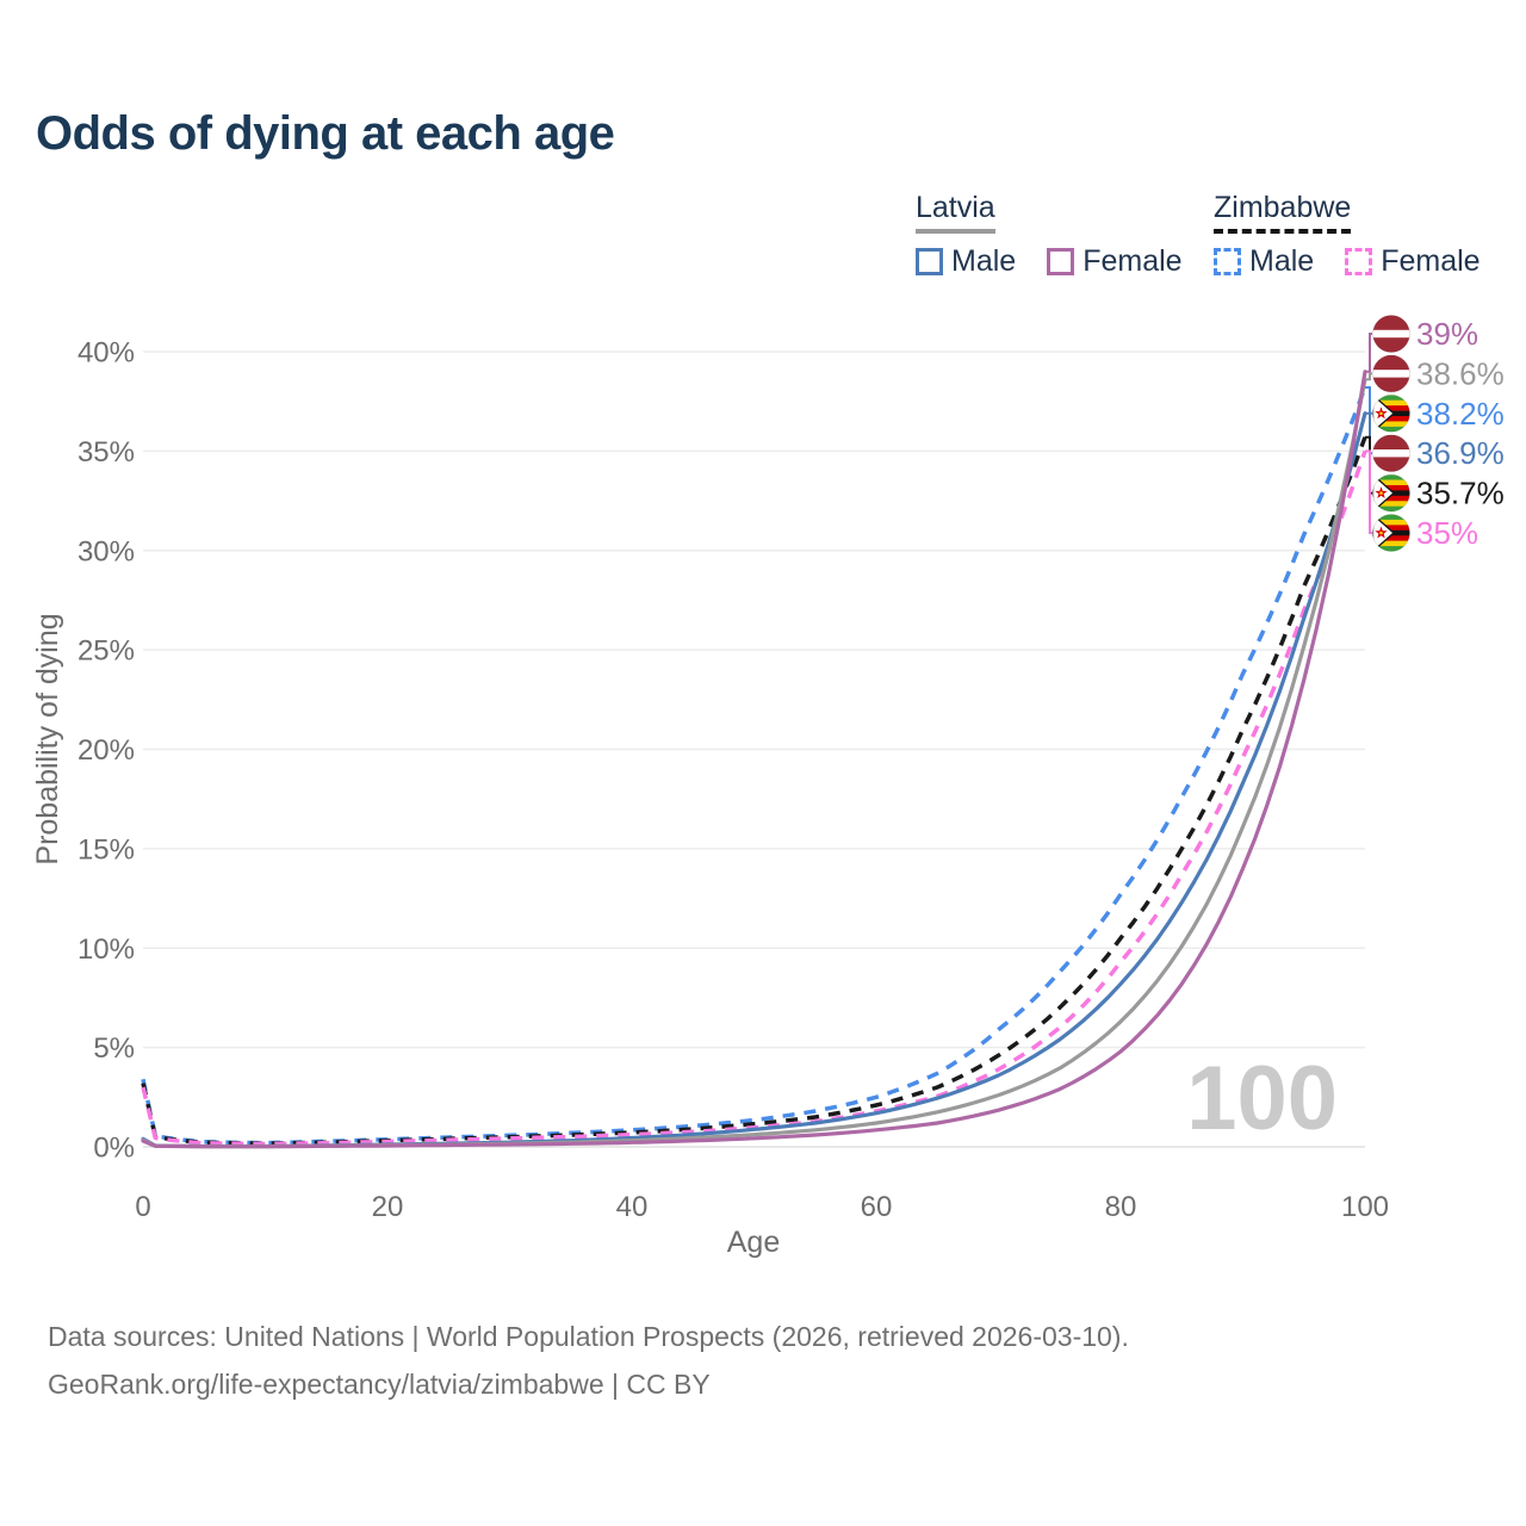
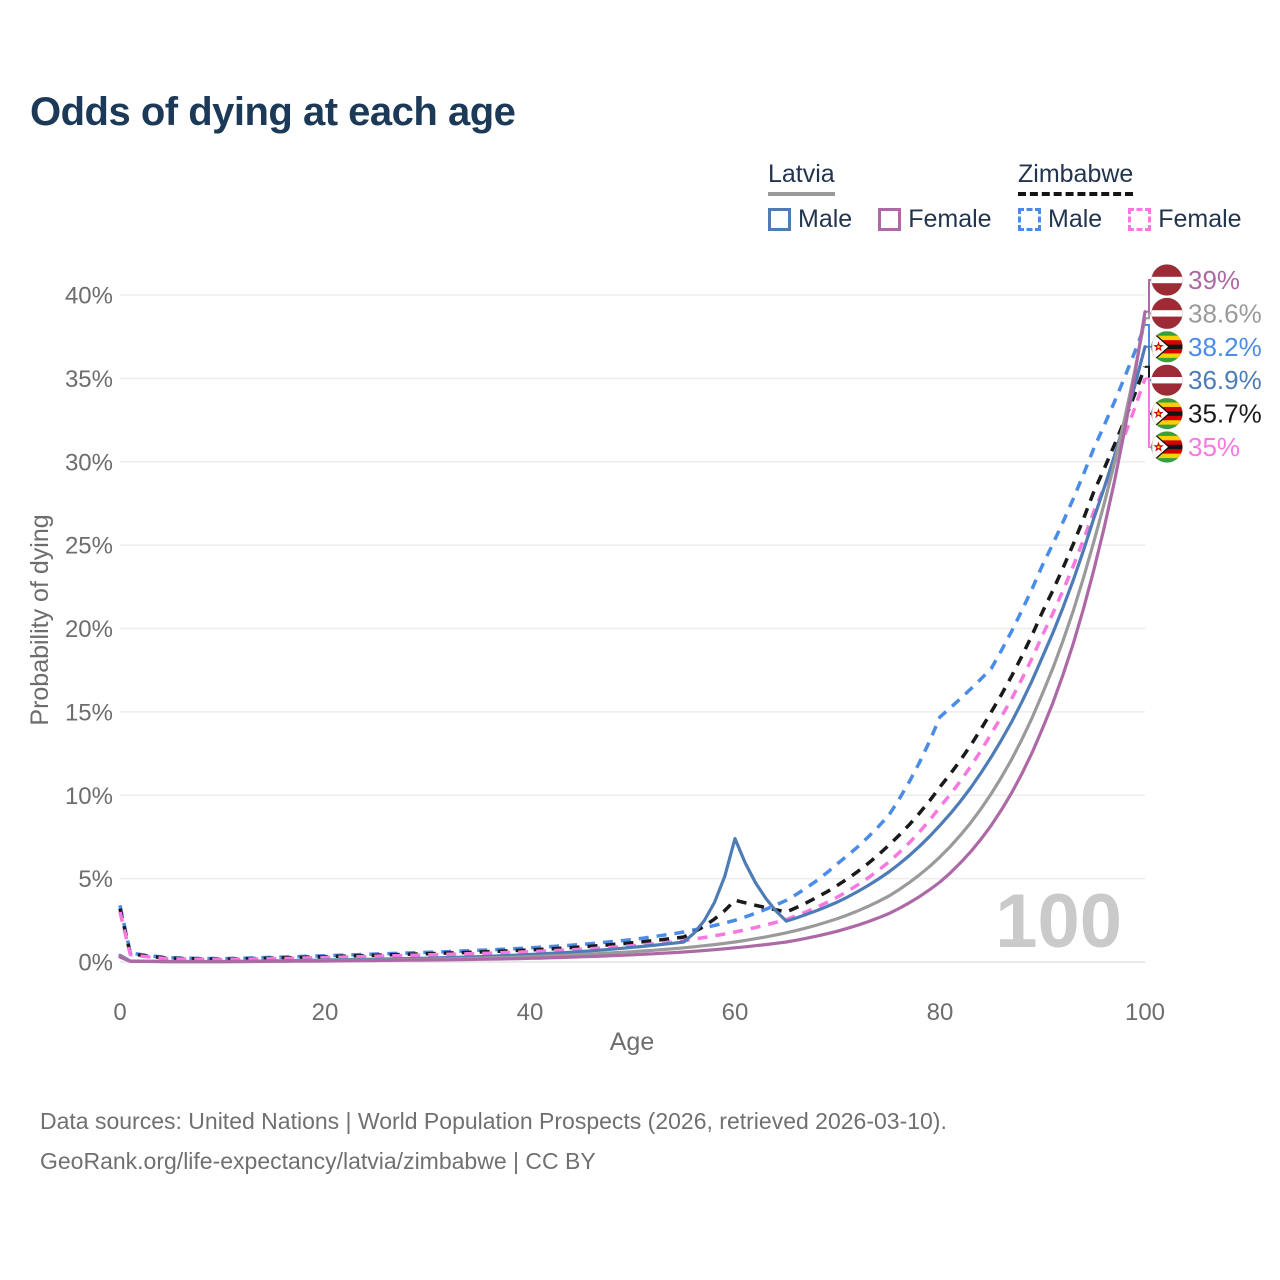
Zimbabwe/60: 2.1% -> 3.7%
Latvia Male/60: 1.7% -> 7.4%
Zimbabwe Male/80: 12.7% -> 14.7%
